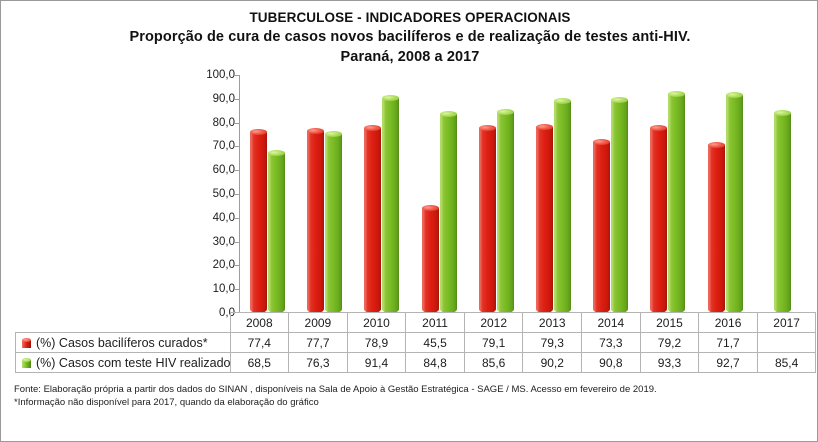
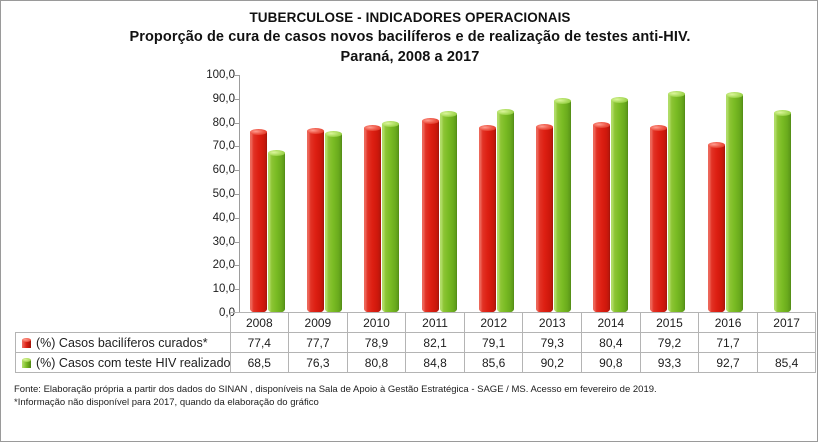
(%) Casos com teste HIV realizado/2010: 91,4 -> 80,8
(%) Casos bacilíferos curados*/2011: 45,5 -> 82,1
(%) Casos bacilíferos curados*/2014: 73,3 -> 80,4
